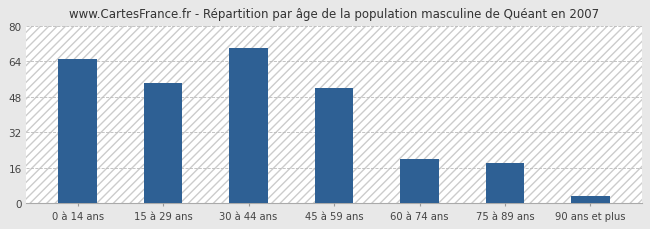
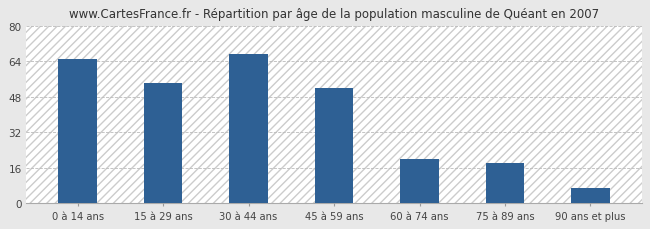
30 à 44 ans: 70 -> 67
90 ans et plus: 3 -> 7
